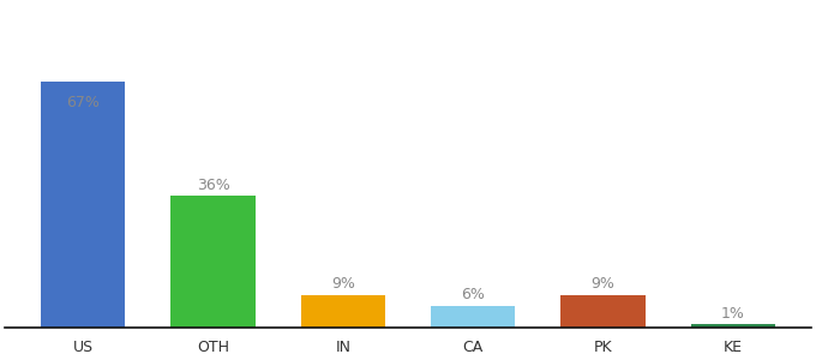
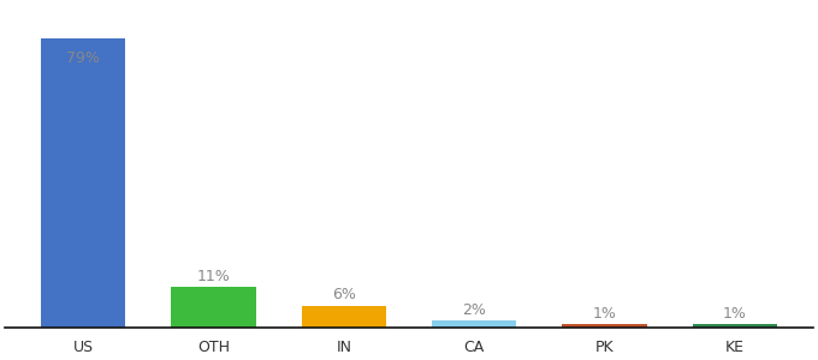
US: 67% -> 79%
OTH: 36% -> 11%
IN: 9% -> 6%
CA: 6% -> 2%
PK: 9% -> 1%
